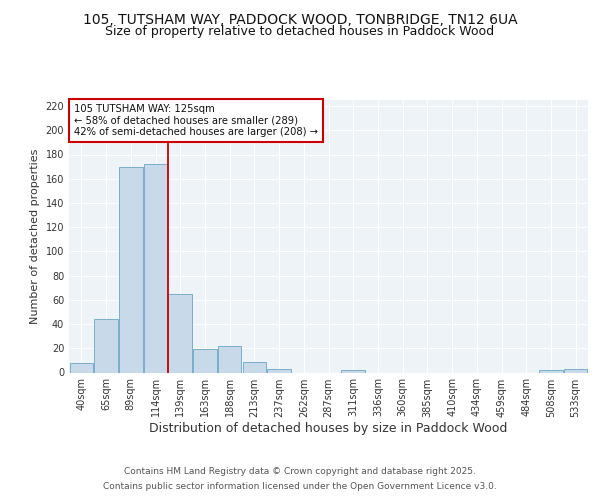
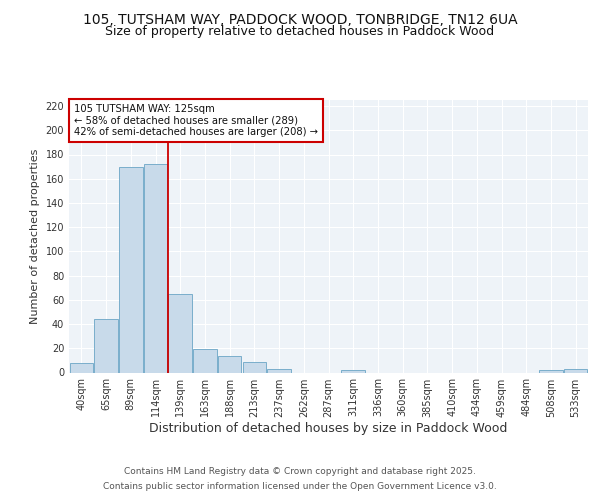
188sqm: 22 -> 14
